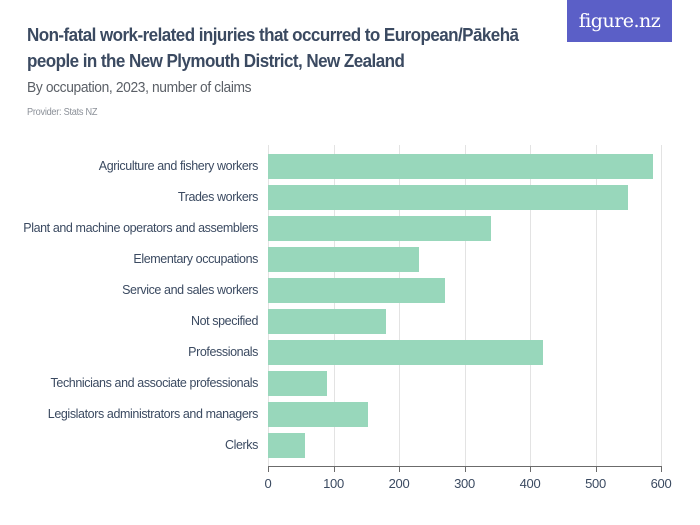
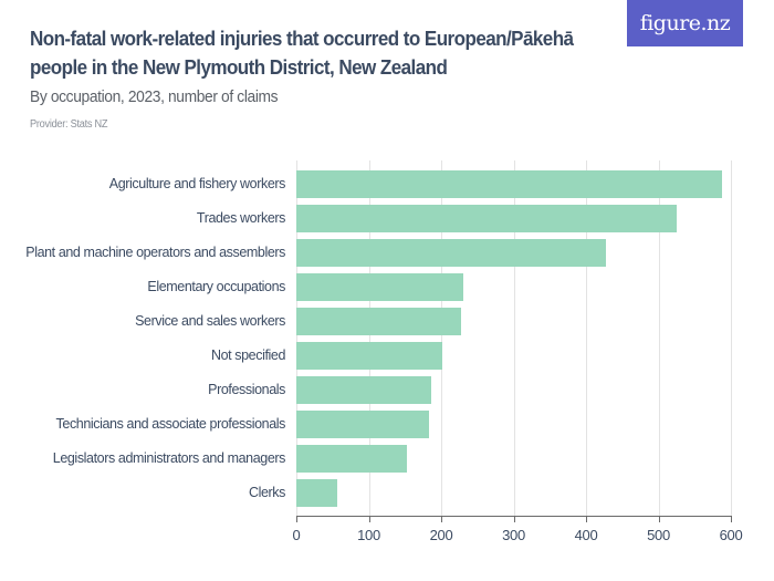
Trades workers: 550 -> 520
Plant and machine operators and assemblers: 340 -> 430
Service and sales workers: 270 -> 230
Not specified: 180 -> 200
Professionals: 420 -> 190
Technicians and associate professionals: 90 -> 180
